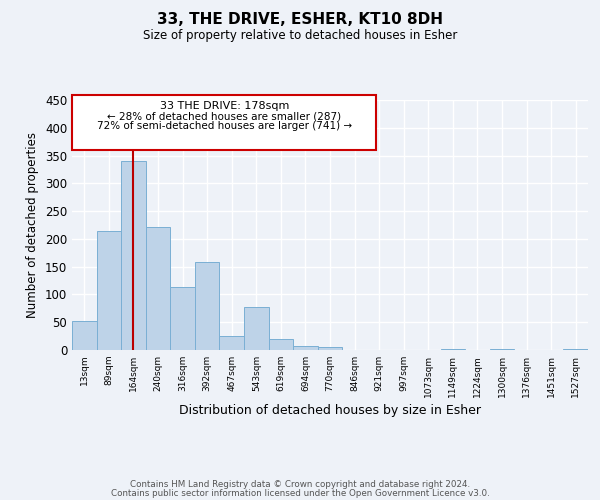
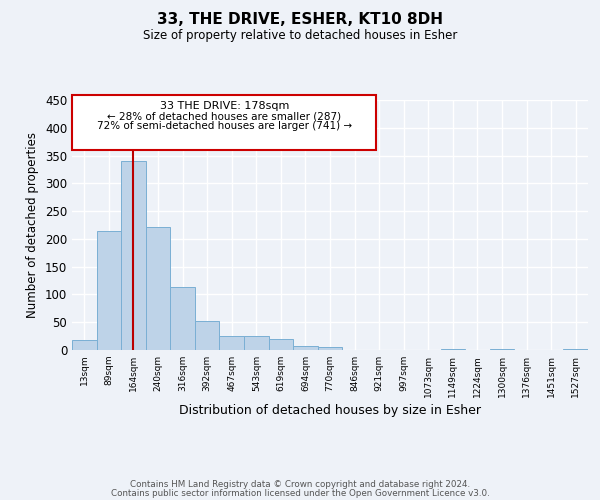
13sqm: 52 -> 18
392sqm: 158 -> 53
543sqm: 78 -> 25
